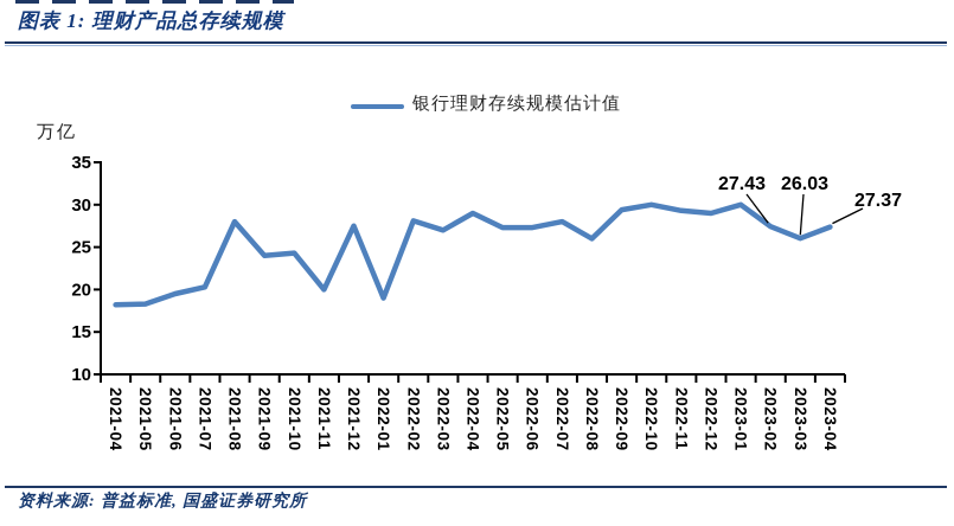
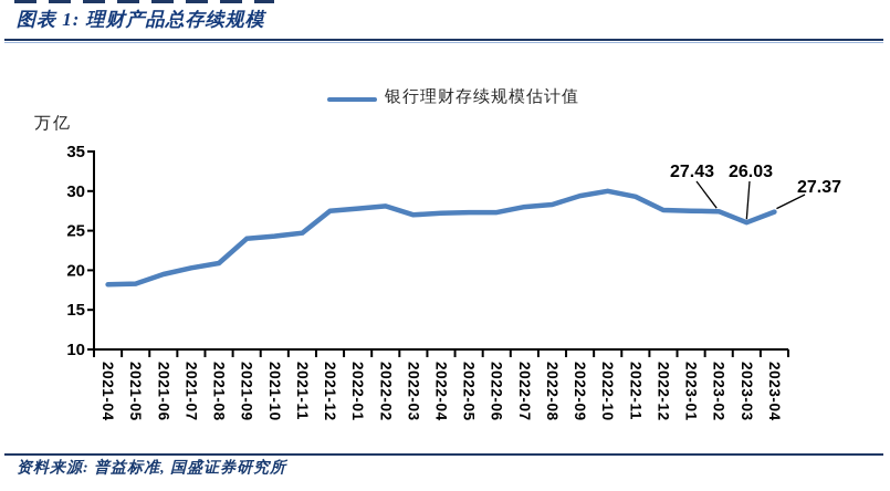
2021-08: 28 -> 21
2021-11: 20 -> 25
2022-01: 19 -> 28
2022-04: 29 -> 27
2022-08: 26 -> 28
2022-12: 29 -> 28
2023-01: 30 -> 28
